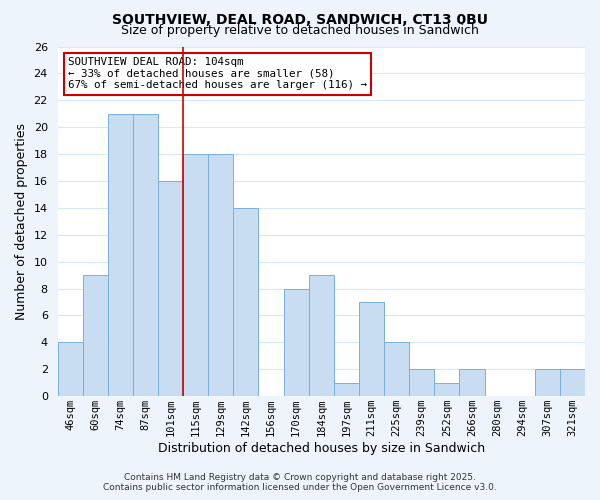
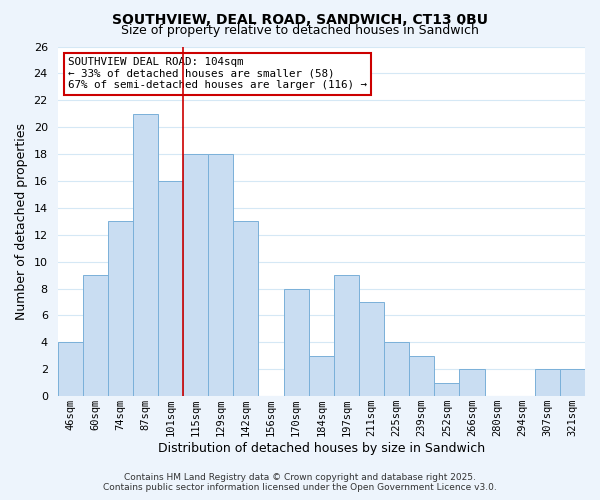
74sqm: 21 -> 13
142sqm: 14 -> 13
184sqm: 9 -> 3
197sqm: 1 -> 9
239sqm: 2 -> 3
